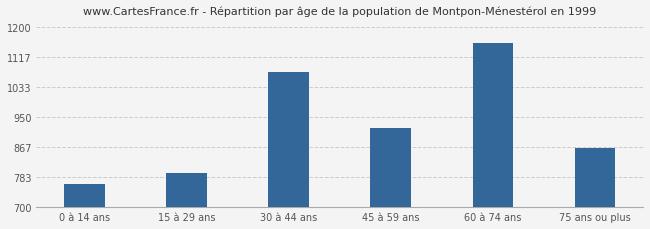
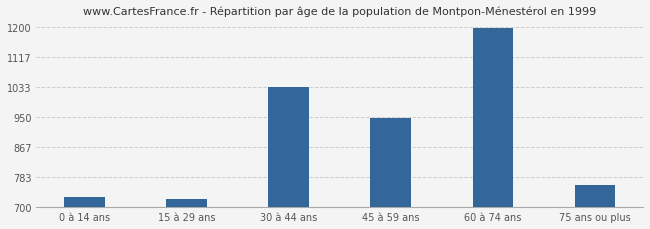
0 à 14 ans: 765 -> 728
15 à 29 ans: 795 -> 722
30 à 44 ans: 1075 -> 1033
45 à 59 ans: 920 -> 948
60 à 74 ans: 1155 -> 1197
75 ans ou plus: 865 -> 762
